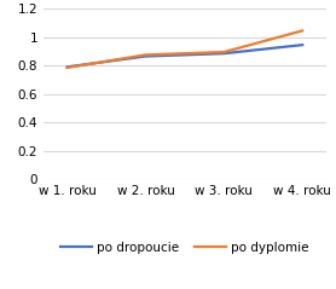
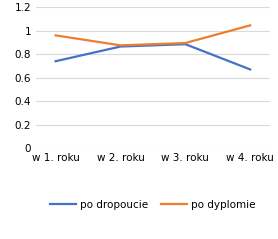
po dropoucie/w 1. roku: 0.79 -> 0.74
po dyplomie/w 1. roku: 0.79 -> 0.96
po dropoucie/w 4. roku: 0.94 -> 0.67
